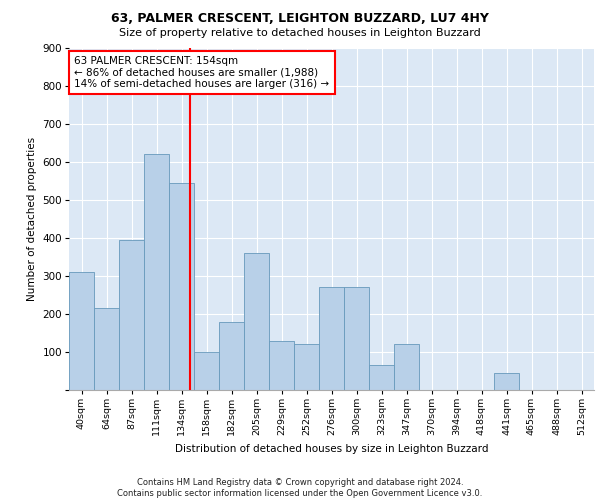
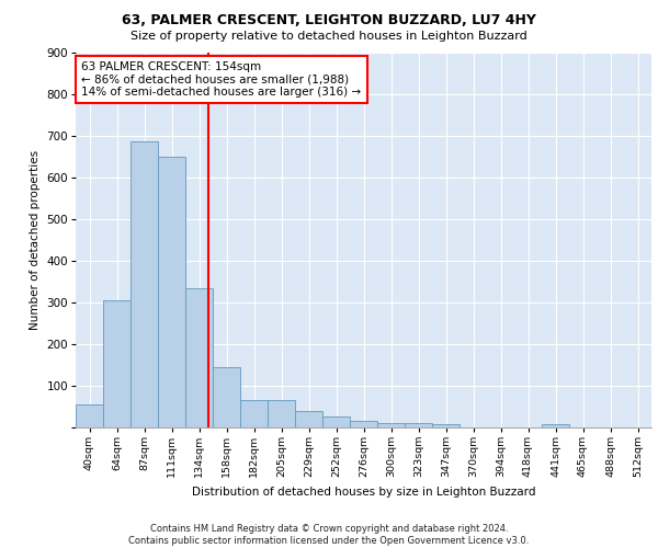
40sqm: 310 -> 55
64sqm: 215 -> 305
87sqm: 395 -> 685
111sqm: 620 -> 650
134sqm: 545 -> 335
158sqm: 100 -> 145
182sqm: 180 -> 65
205sqm: 360 -> 65
229sqm: 130 -> 40
252sqm: 120 -> 25
276sqm: 270 -> 15
300sqm: 270 -> 10
323sqm: 65 -> 10
347sqm: 120 -> 8
441sqm: 45 -> 8
